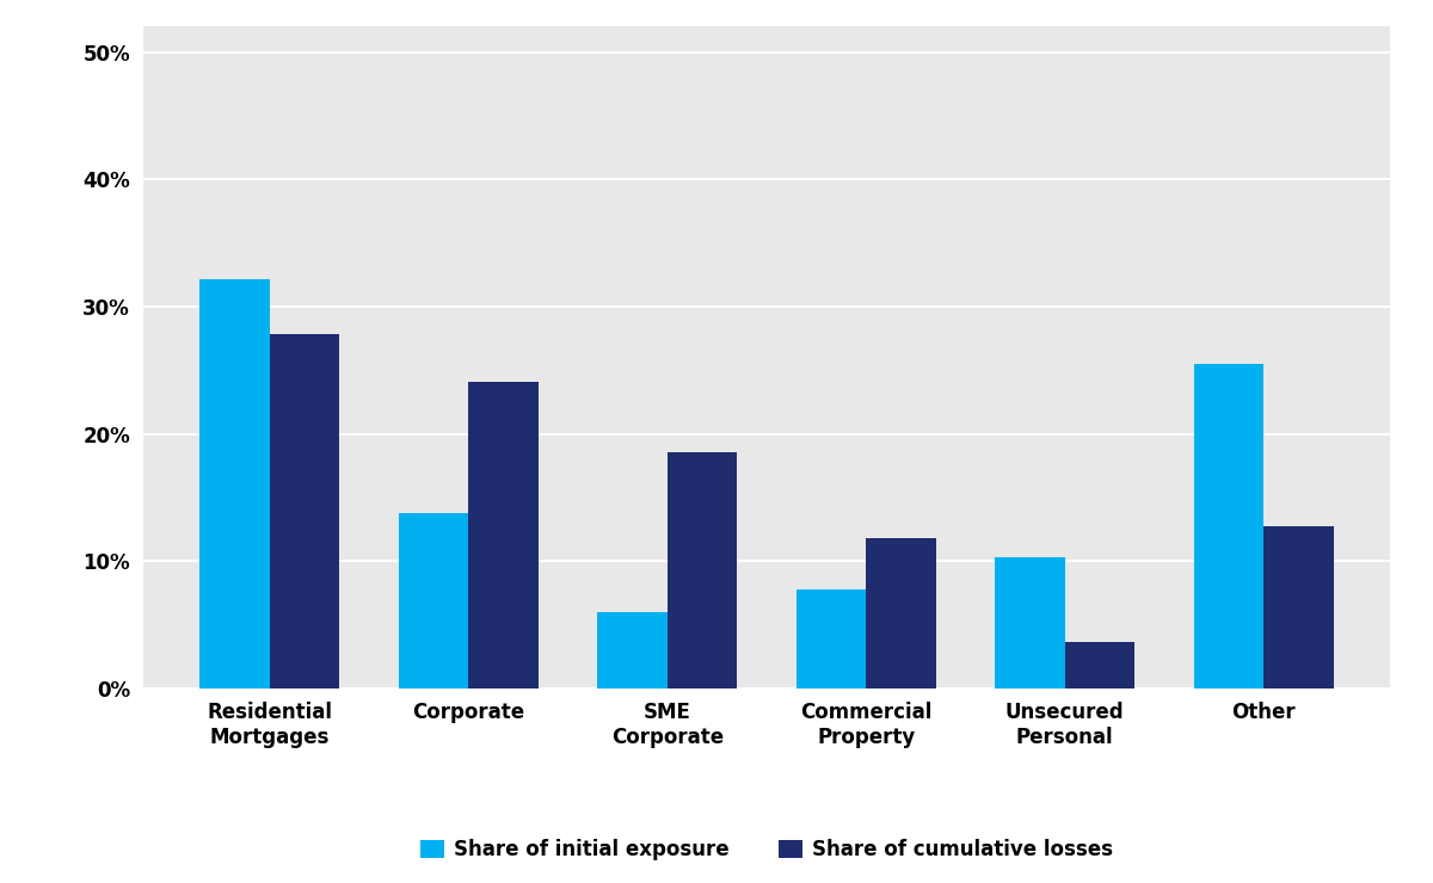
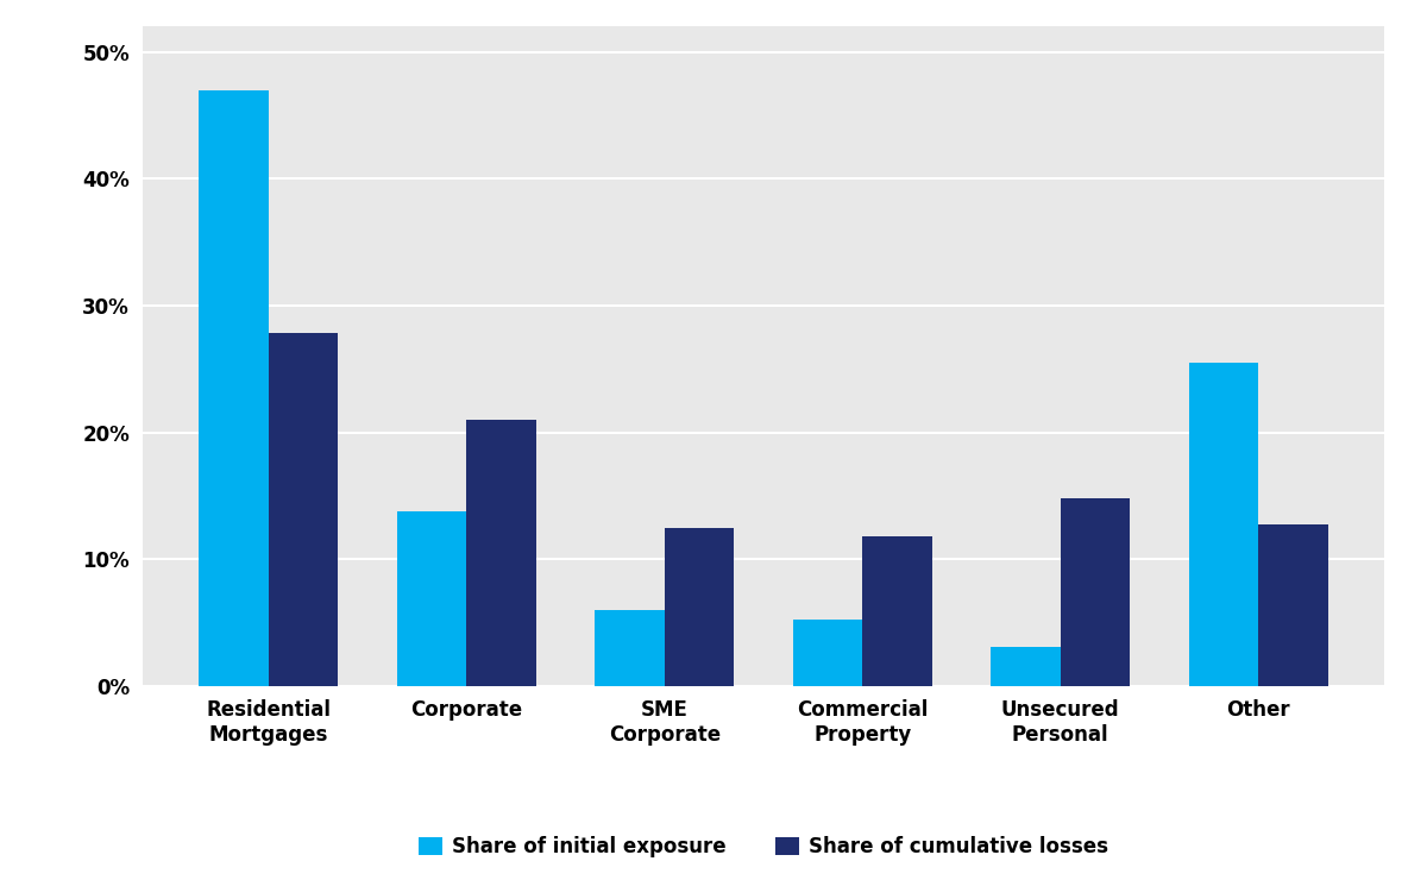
Share of initial exposure/Residential Mortgages: 32.2% -> 47.0%
Share of cumulative losses/Corporate: 24.1% -> 21.0%
Share of cumulative losses/SME Corporate: 18.6% -> 12.5%
Share of initial exposure/Commercial Property: 7.8% -> 5.3%
Share of initial exposure/Unsecured Personal: 10.3% -> 3.1%
Share of cumulative losses/Unsecured Personal: 3.7% -> 14.8%
